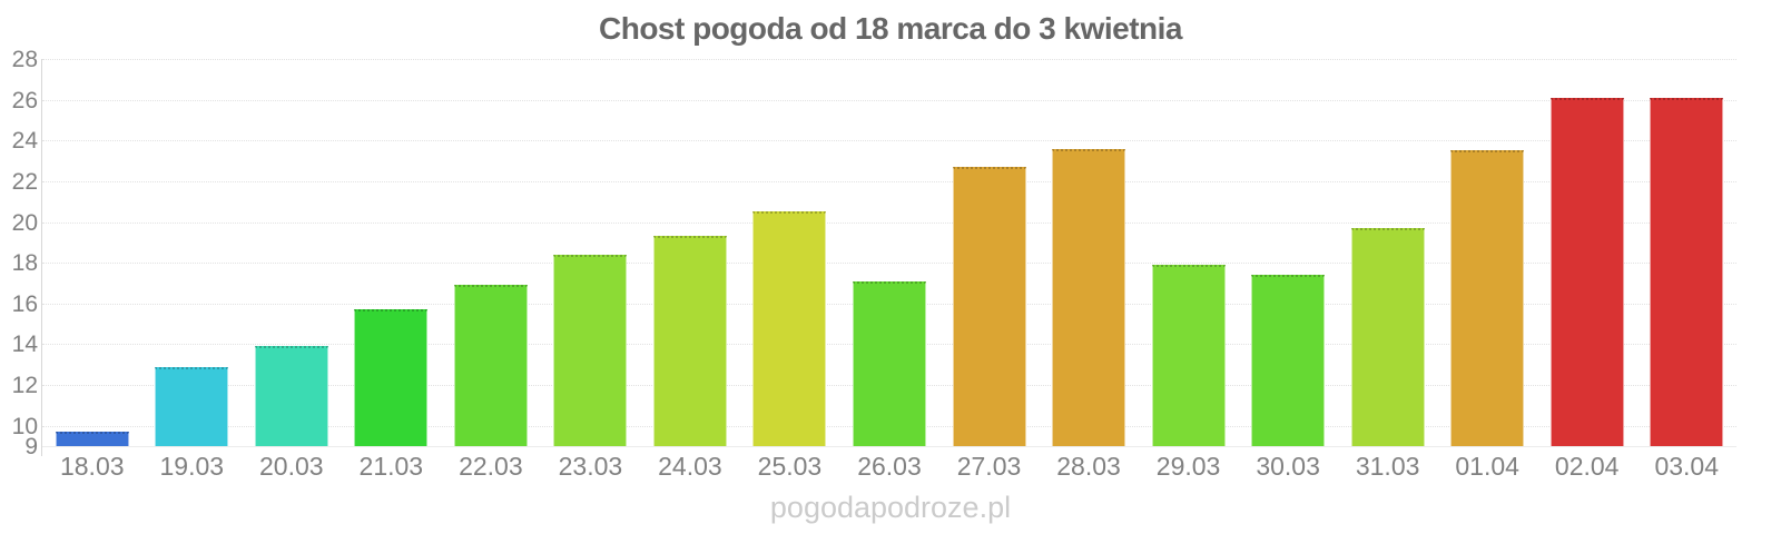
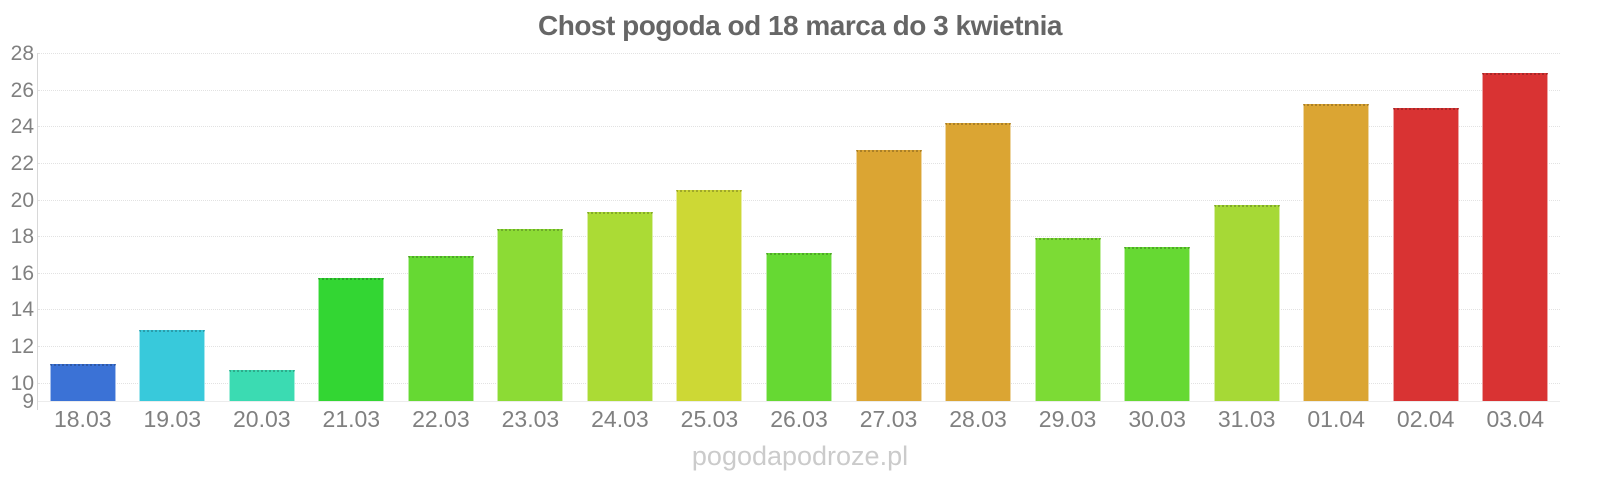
18.03: 9.7 -> 11.0
20.03: 13.9 -> 10.7
28.03: 23.6 -> 24.2
01.04: 23.5 -> 25.2
02.04: 26.1 -> 25.0
03.04: 26.1 -> 26.9
